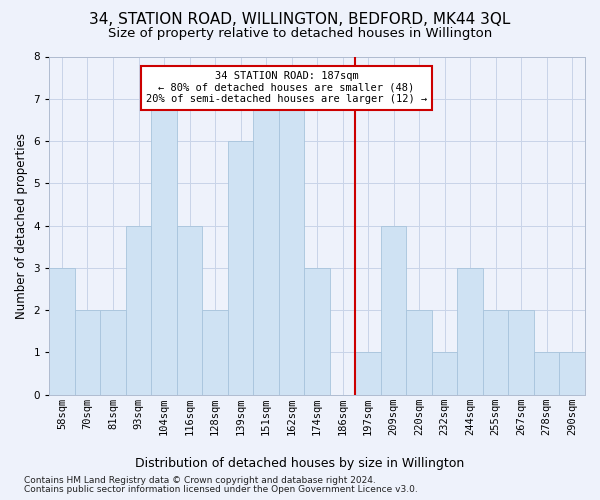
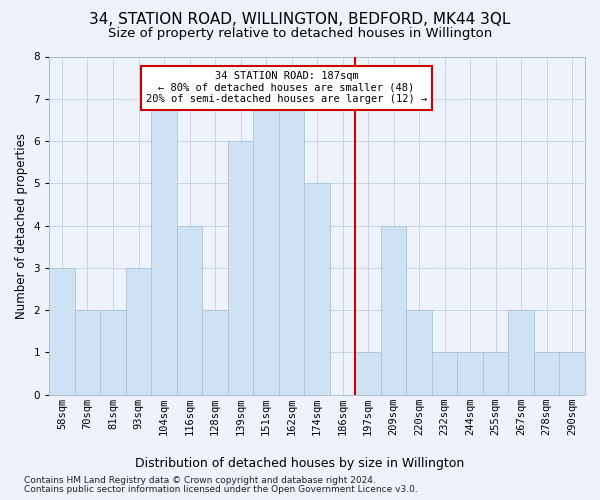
93sqm: 4 -> 3
174sqm: 3 -> 5
244sqm: 3 -> 1
255sqm: 2 -> 1
